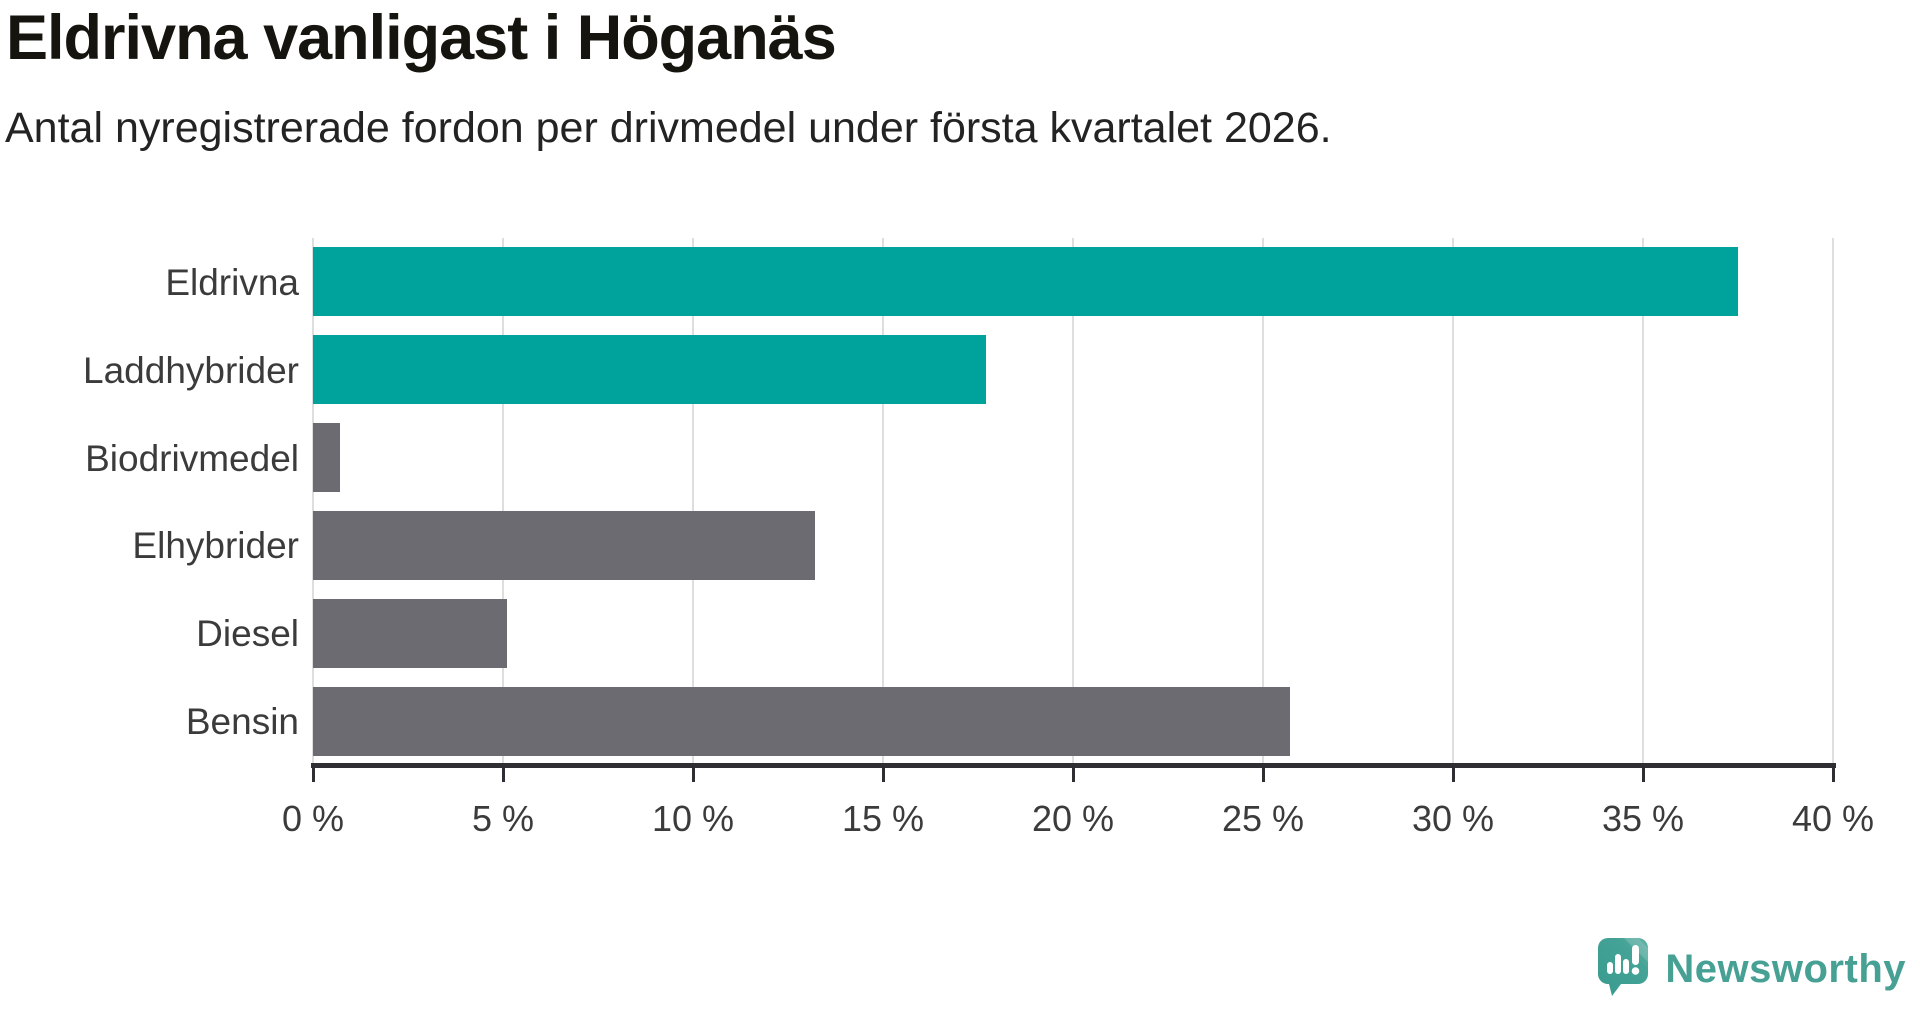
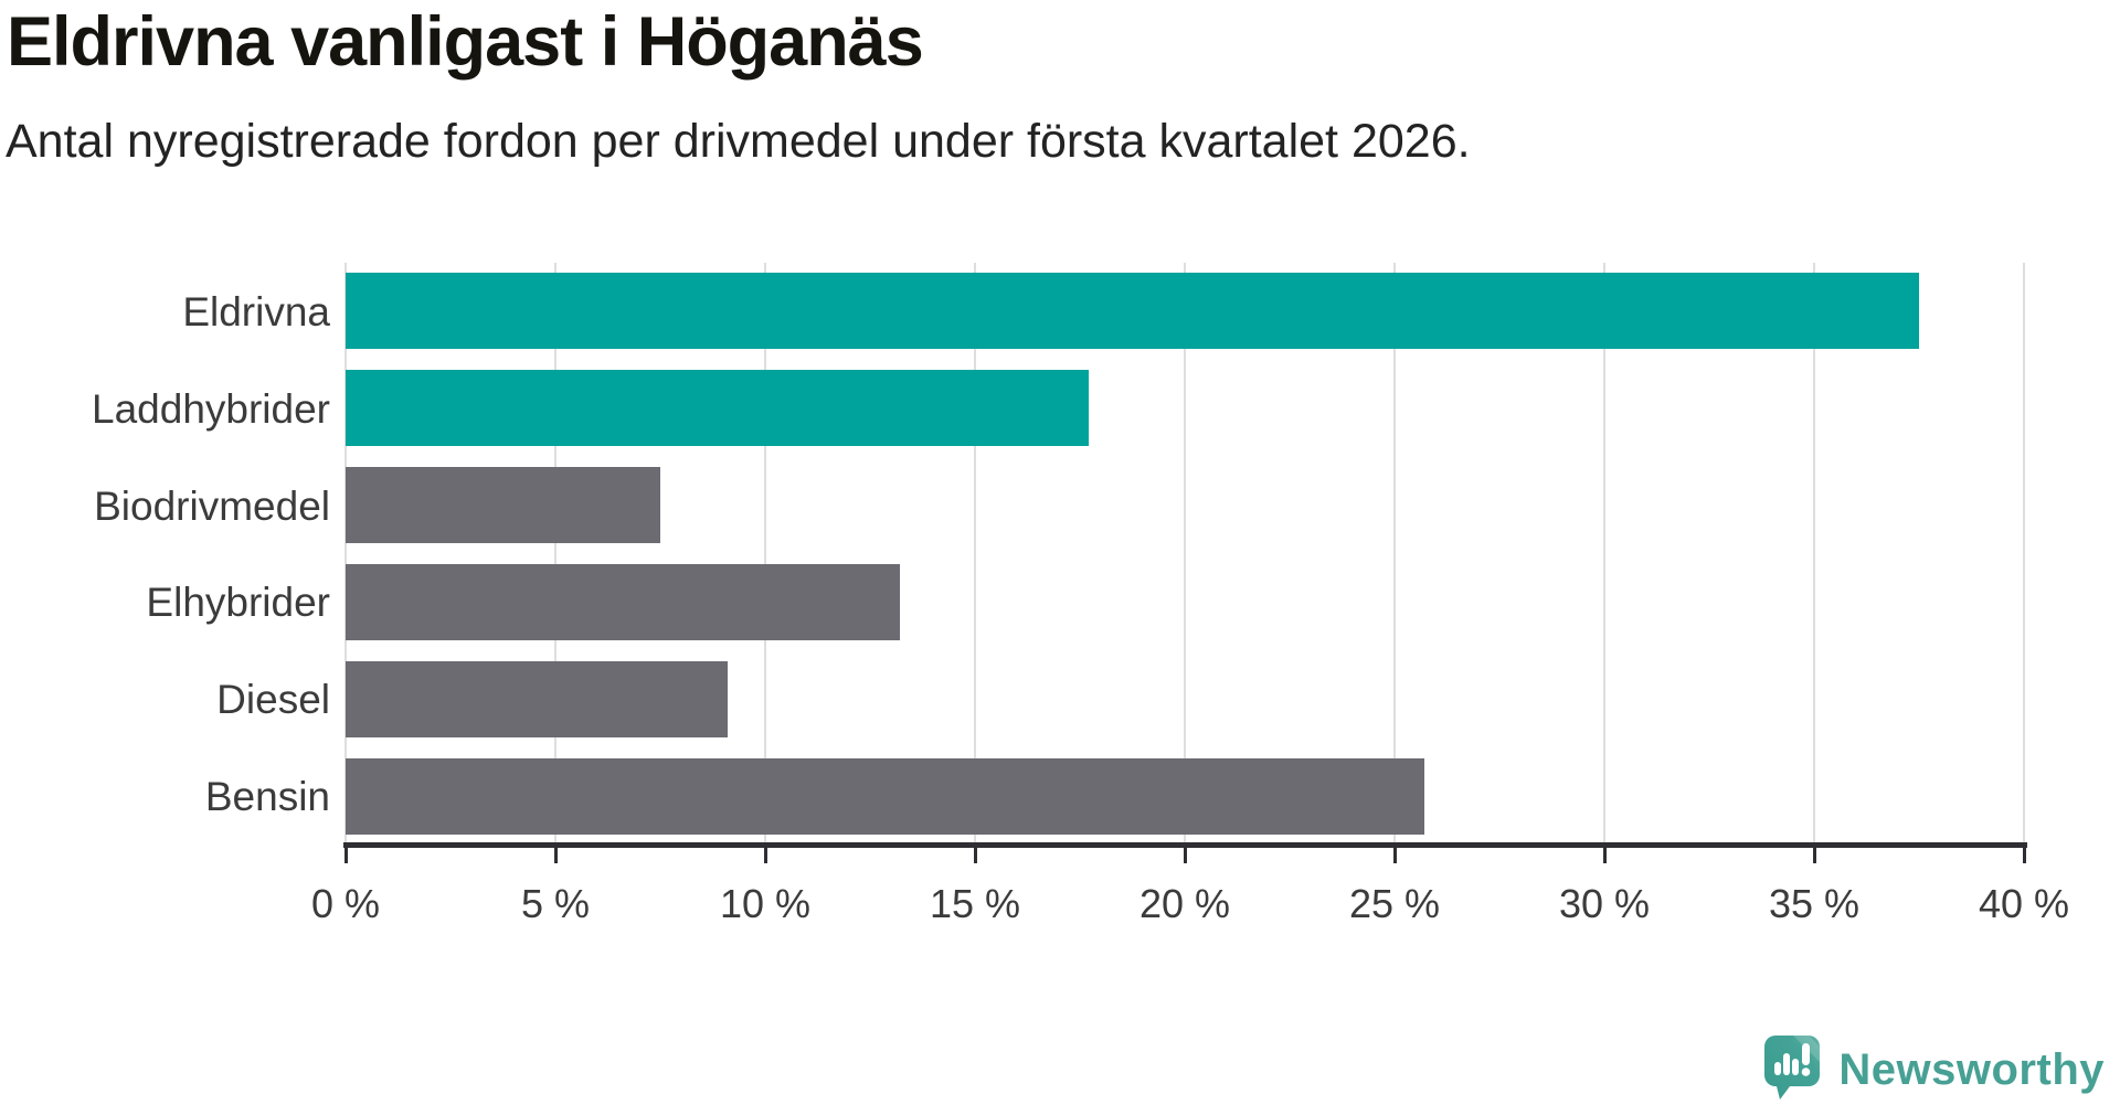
Biodrivmedel: 0.7% -> 7.5%
Diesel: 5.1% -> 9.1%
